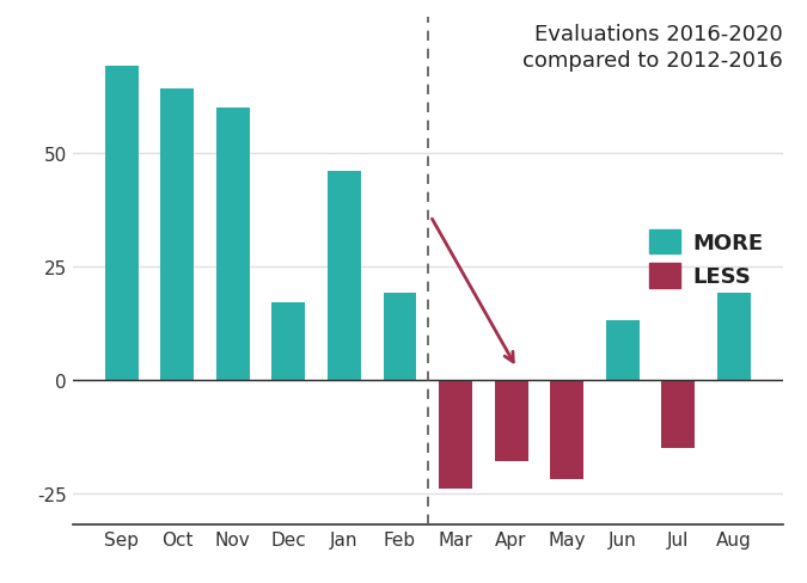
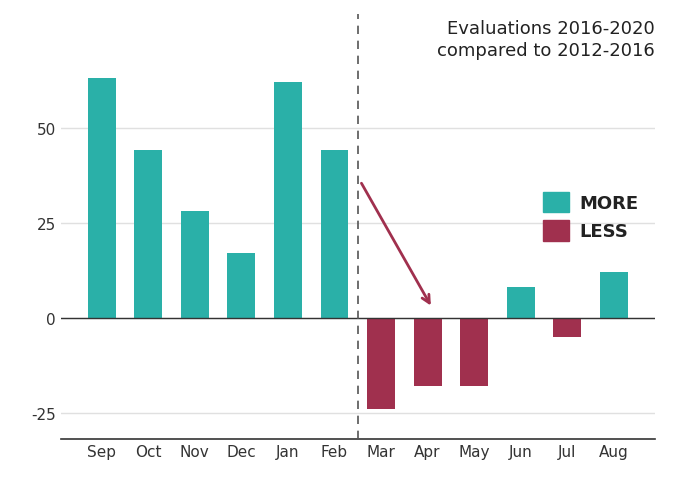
Sep: 69 -> 63
Oct: 64 -> 44
Nov: 60 -> 28
Jan: 46 -> 62
Feb: 19 -> 44
May: -22 -> -18
Jun: 13 -> 8
Jul: -15 -> -5
Aug: 19 -> 12
